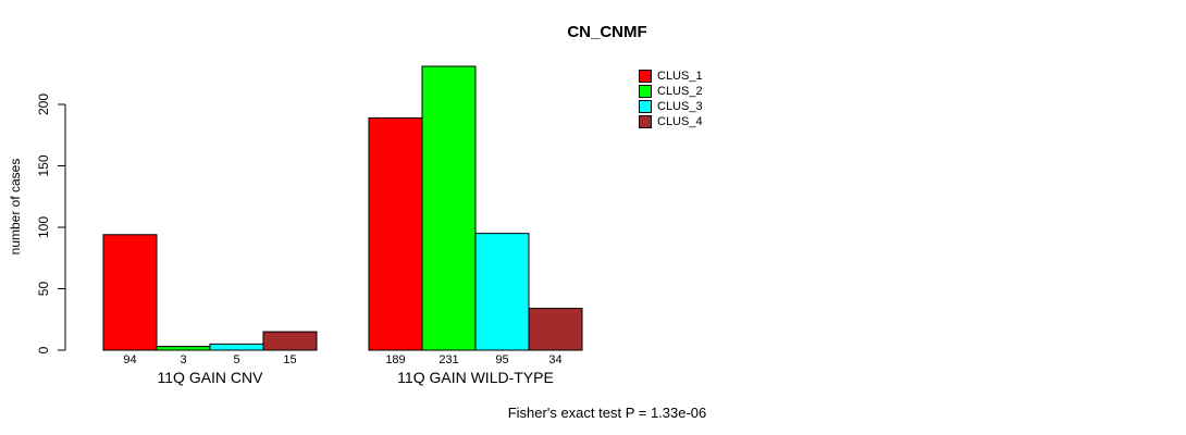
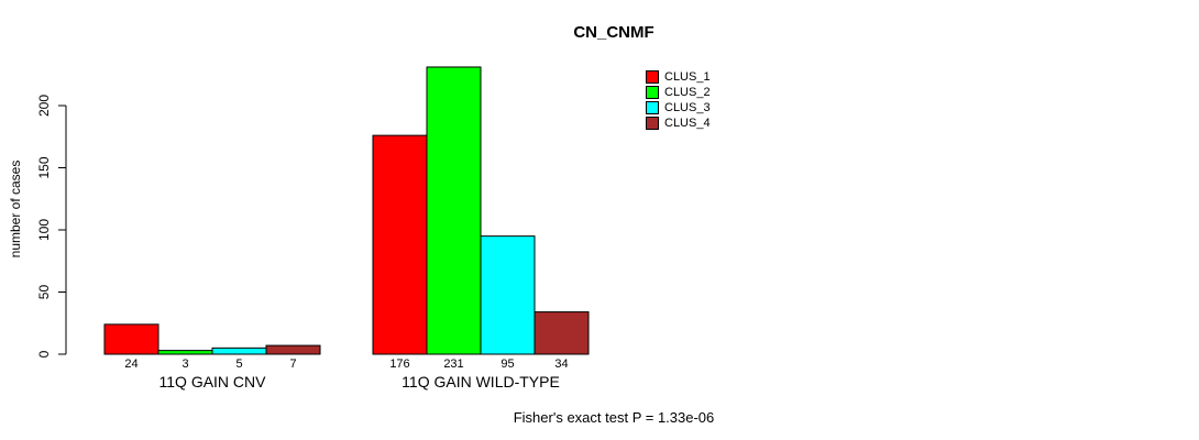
CLUS_1/11Q GAIN CNV: 94 -> 24
CLUS_4/11Q GAIN CNV: 15 -> 7
CLUS_1/11Q GAIN WILD-TYPE: 189 -> 176
